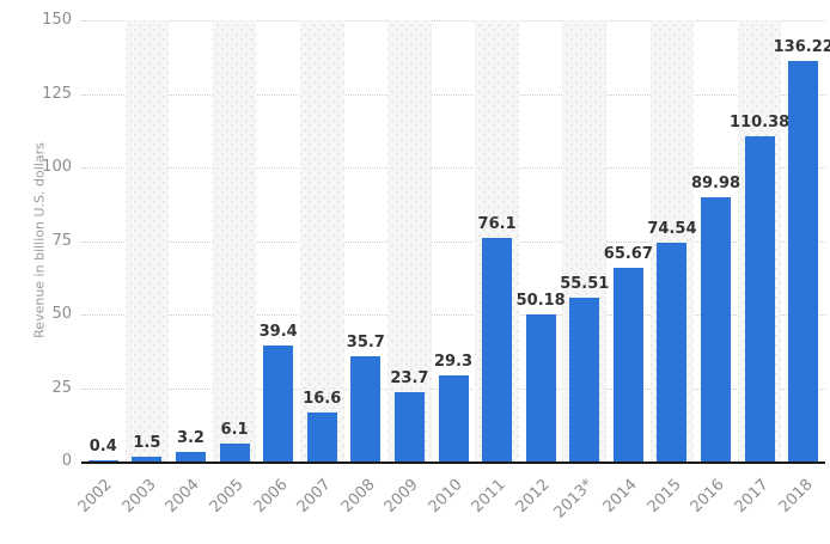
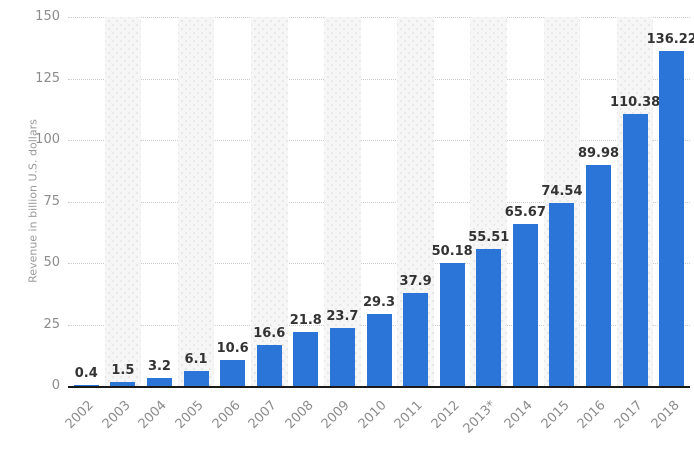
2006: 39.4 -> 10.6
2008: 35.7 -> 21.8
2011: 76.1 -> 37.9
